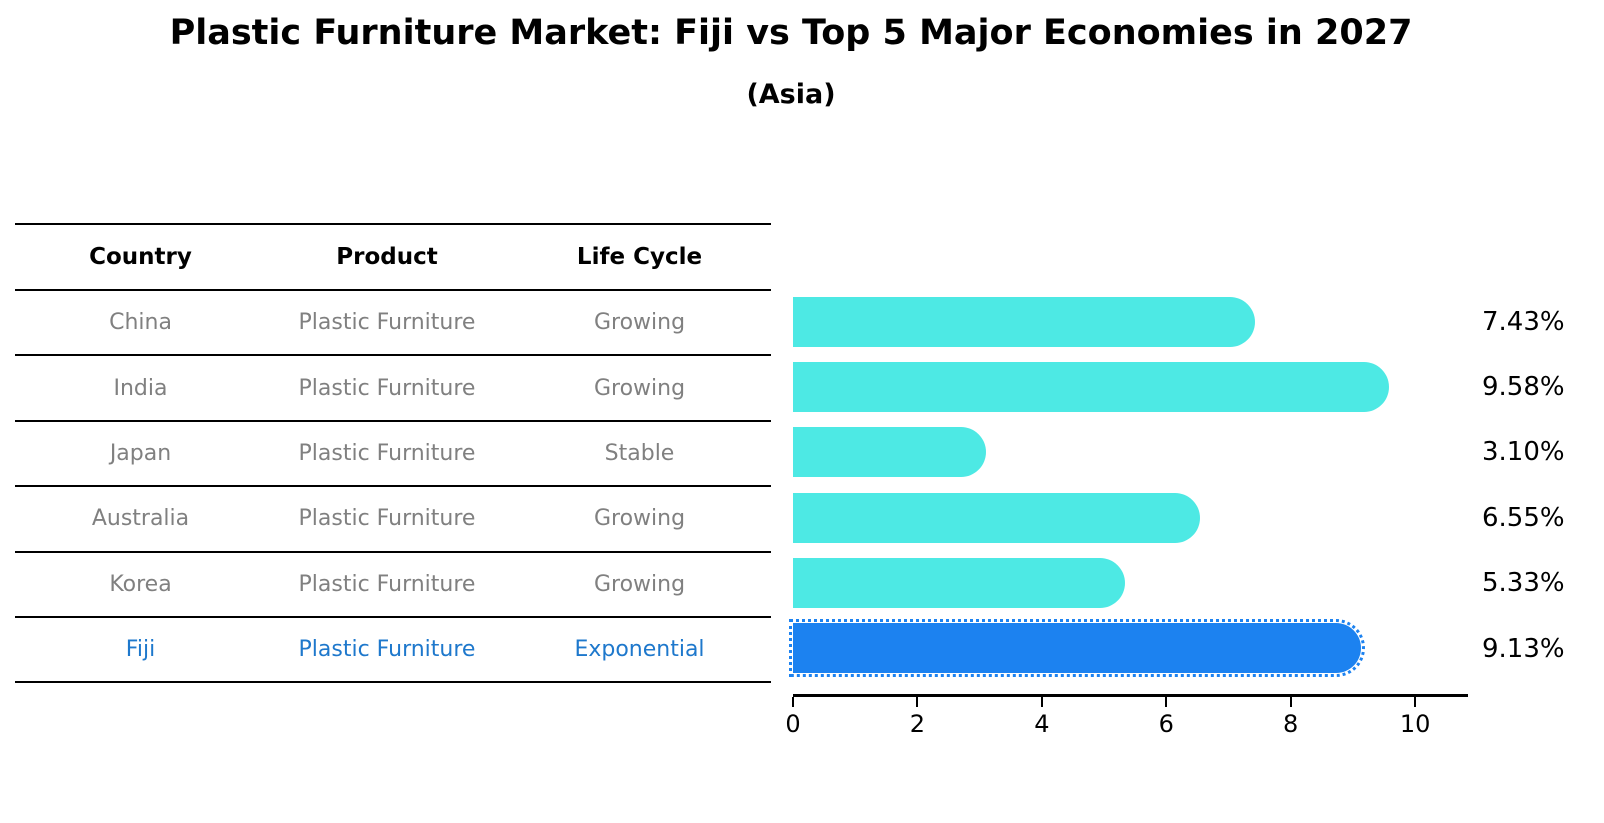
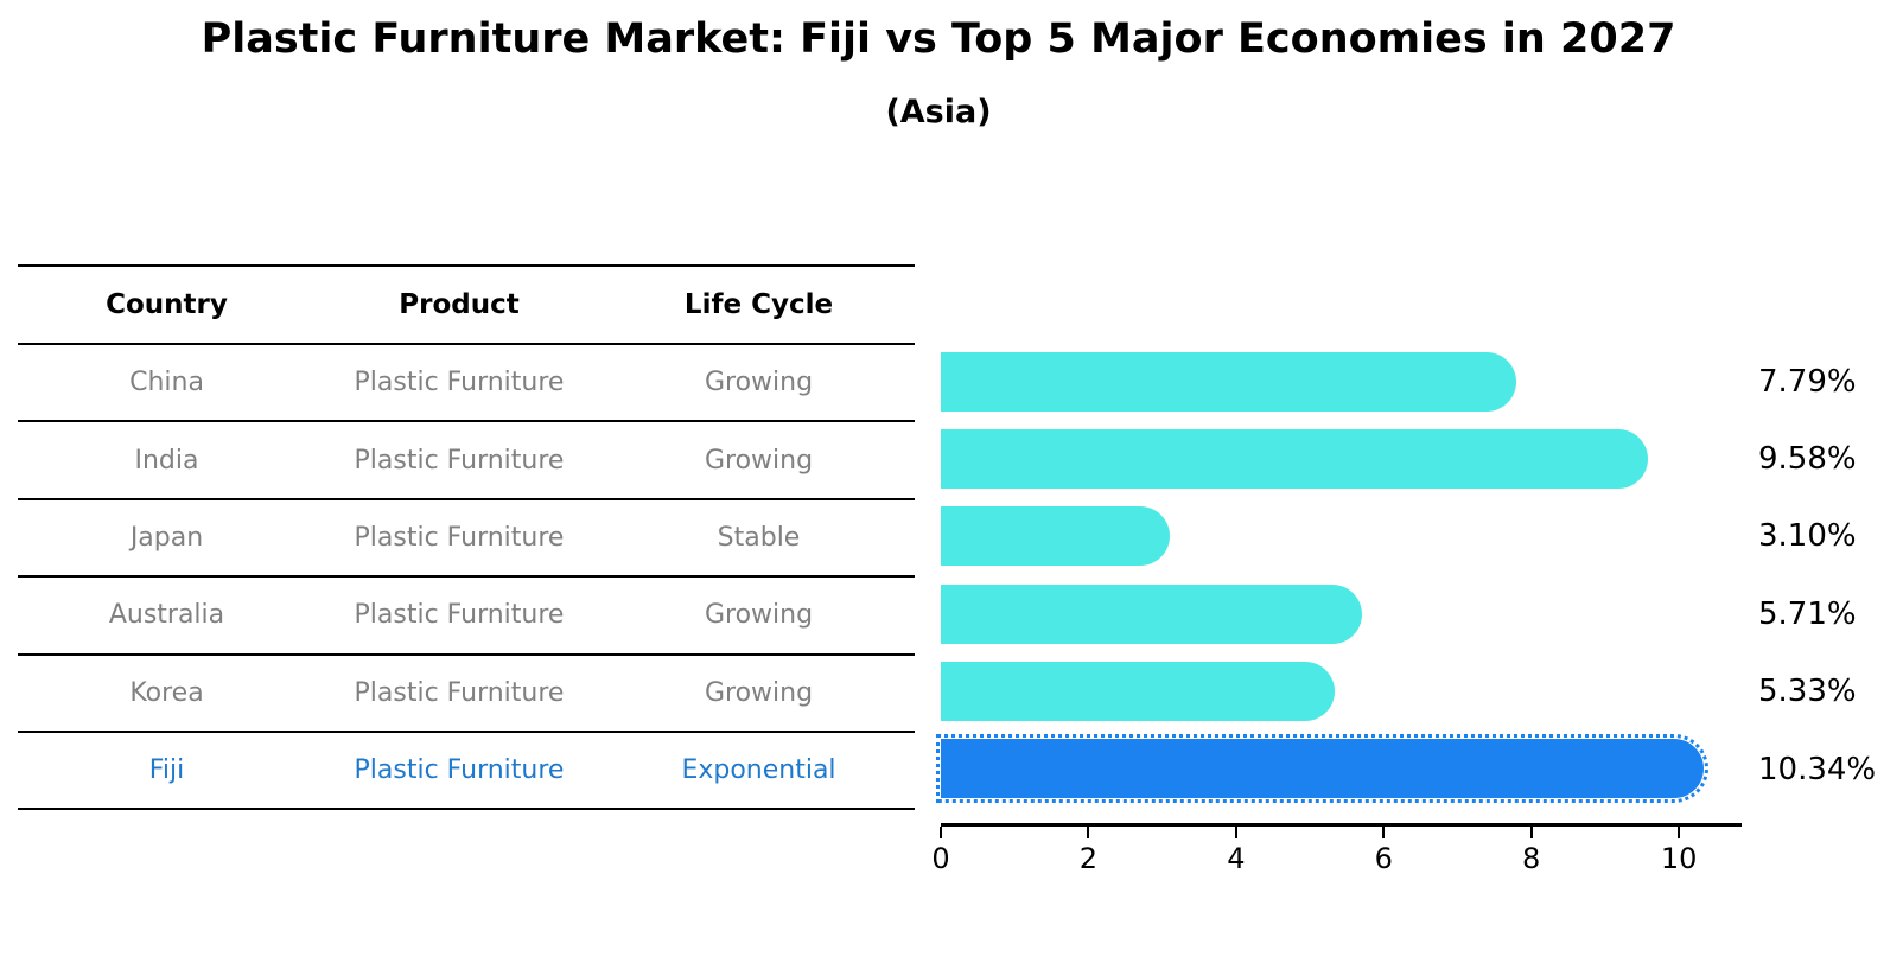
China: 7.43% -> 7.79%
Australia: 6.55% -> 5.71%
Fiji: 9.13% -> 10.34%
